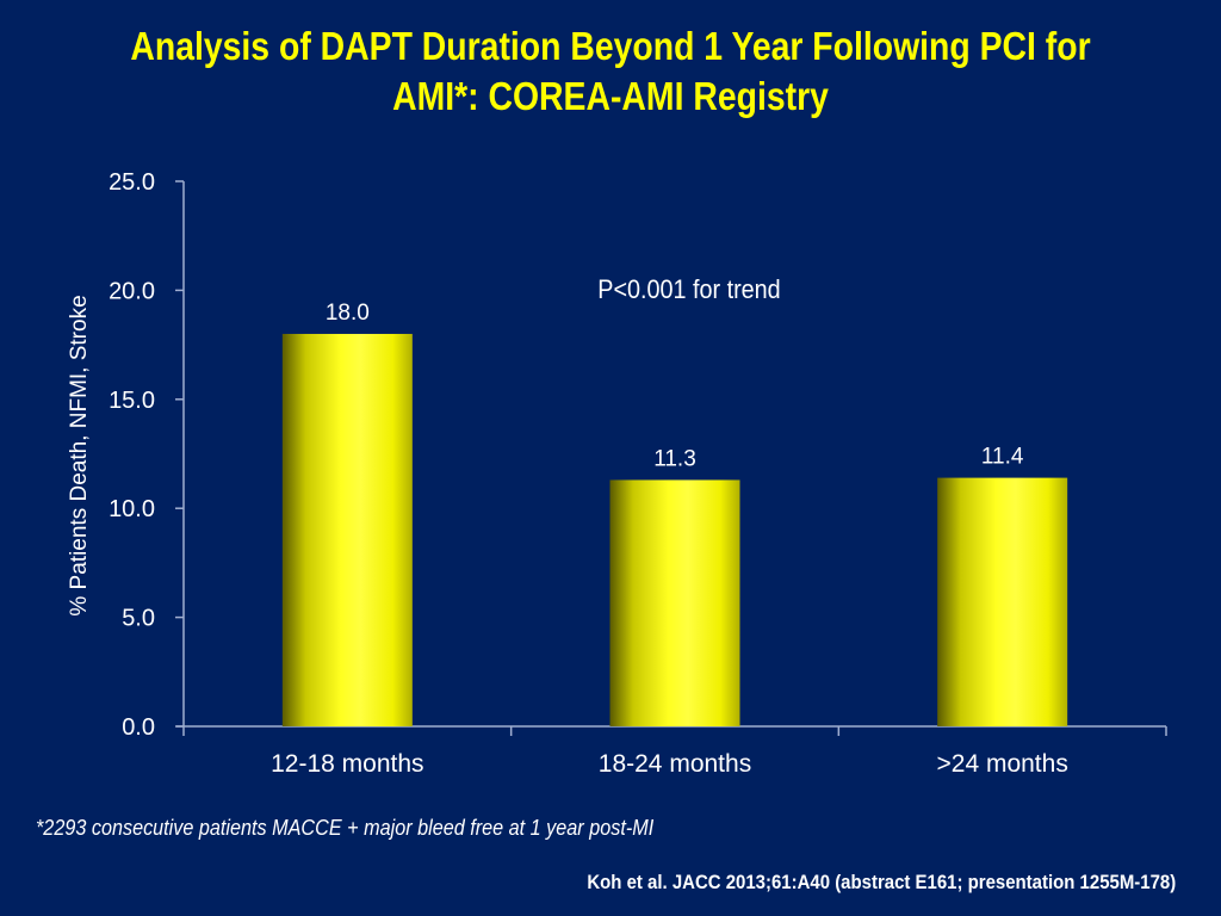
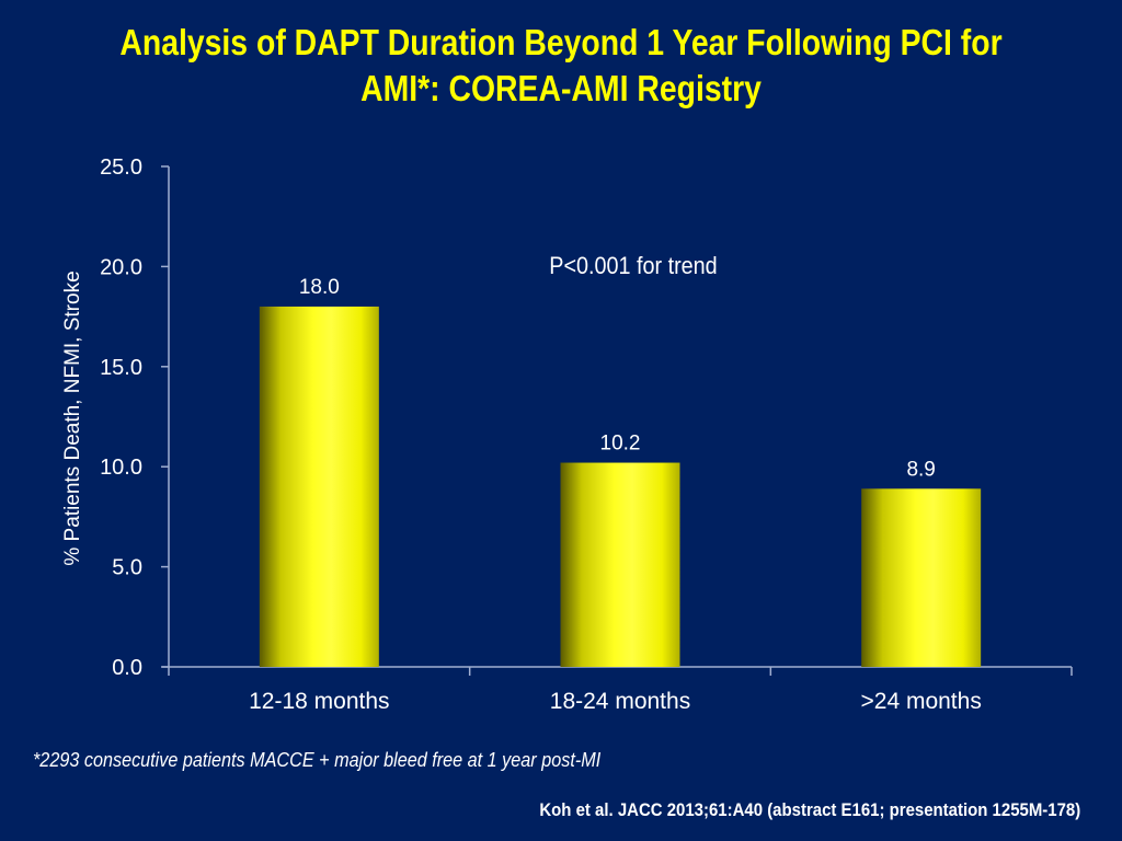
18-24 months: 11.3 -> 10.2
>24 months: 11.4 -> 8.9
